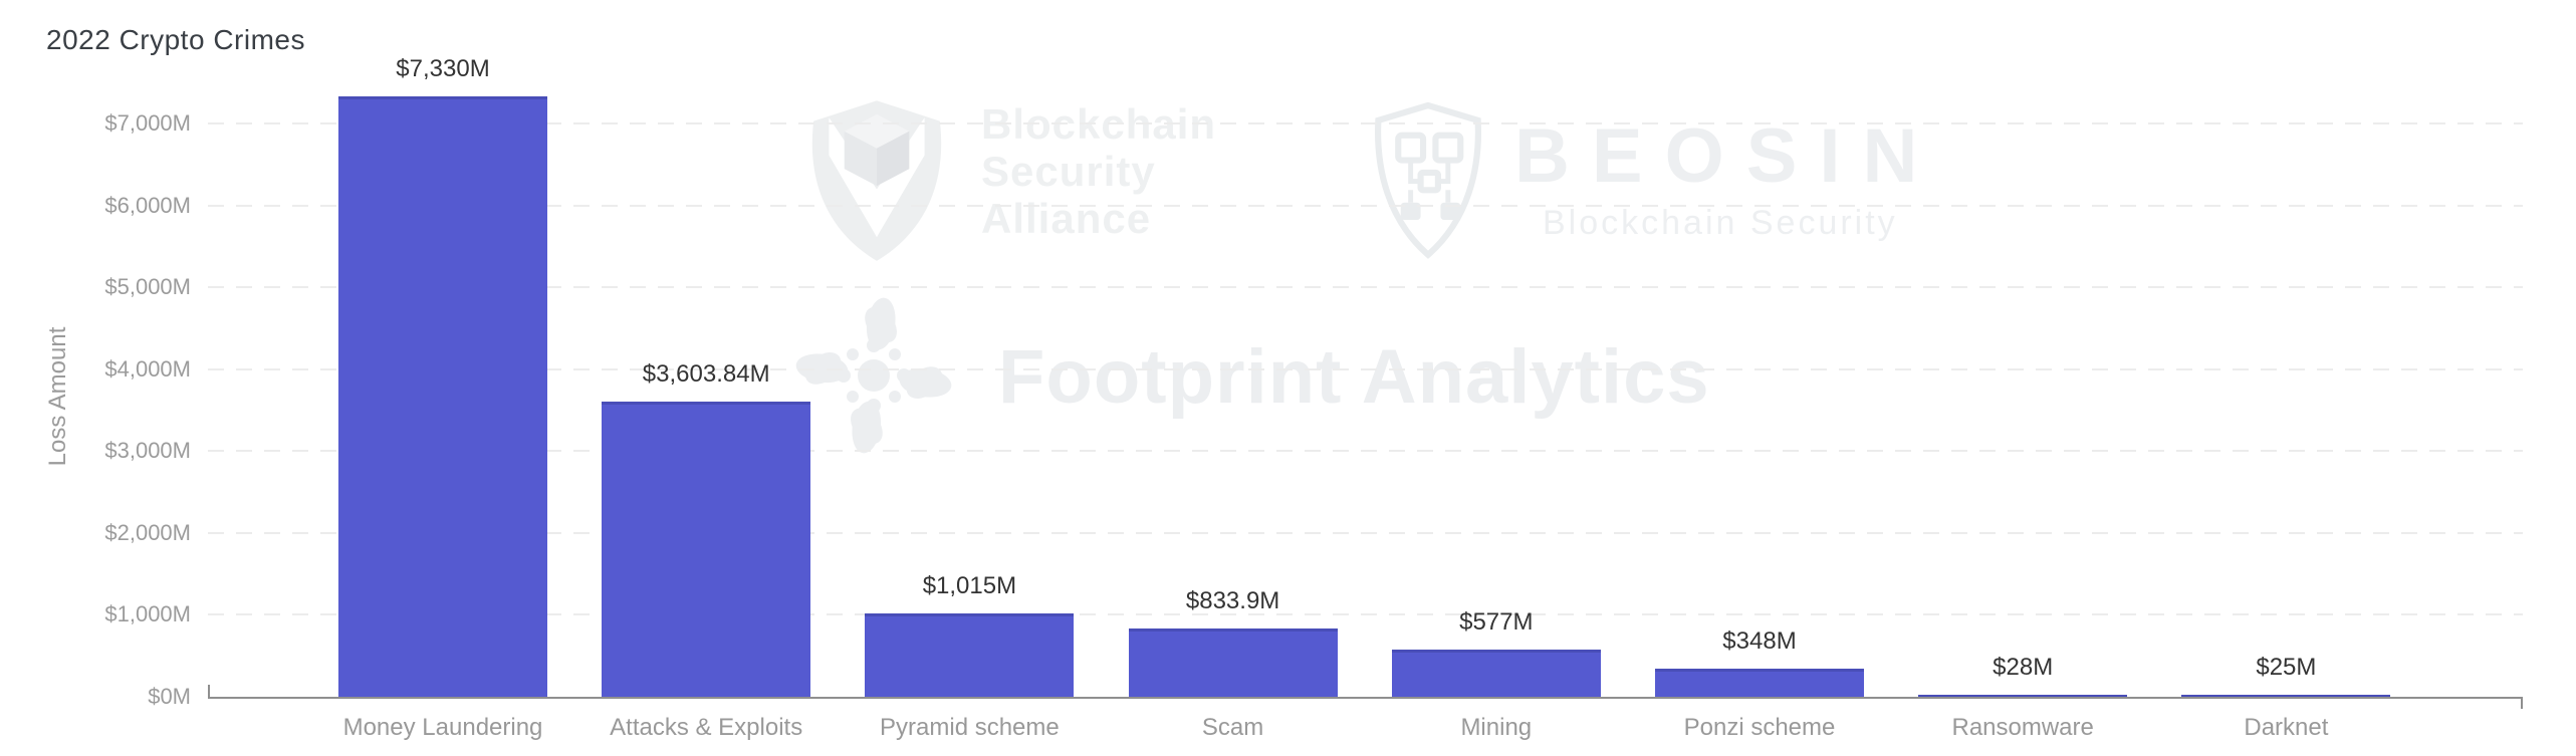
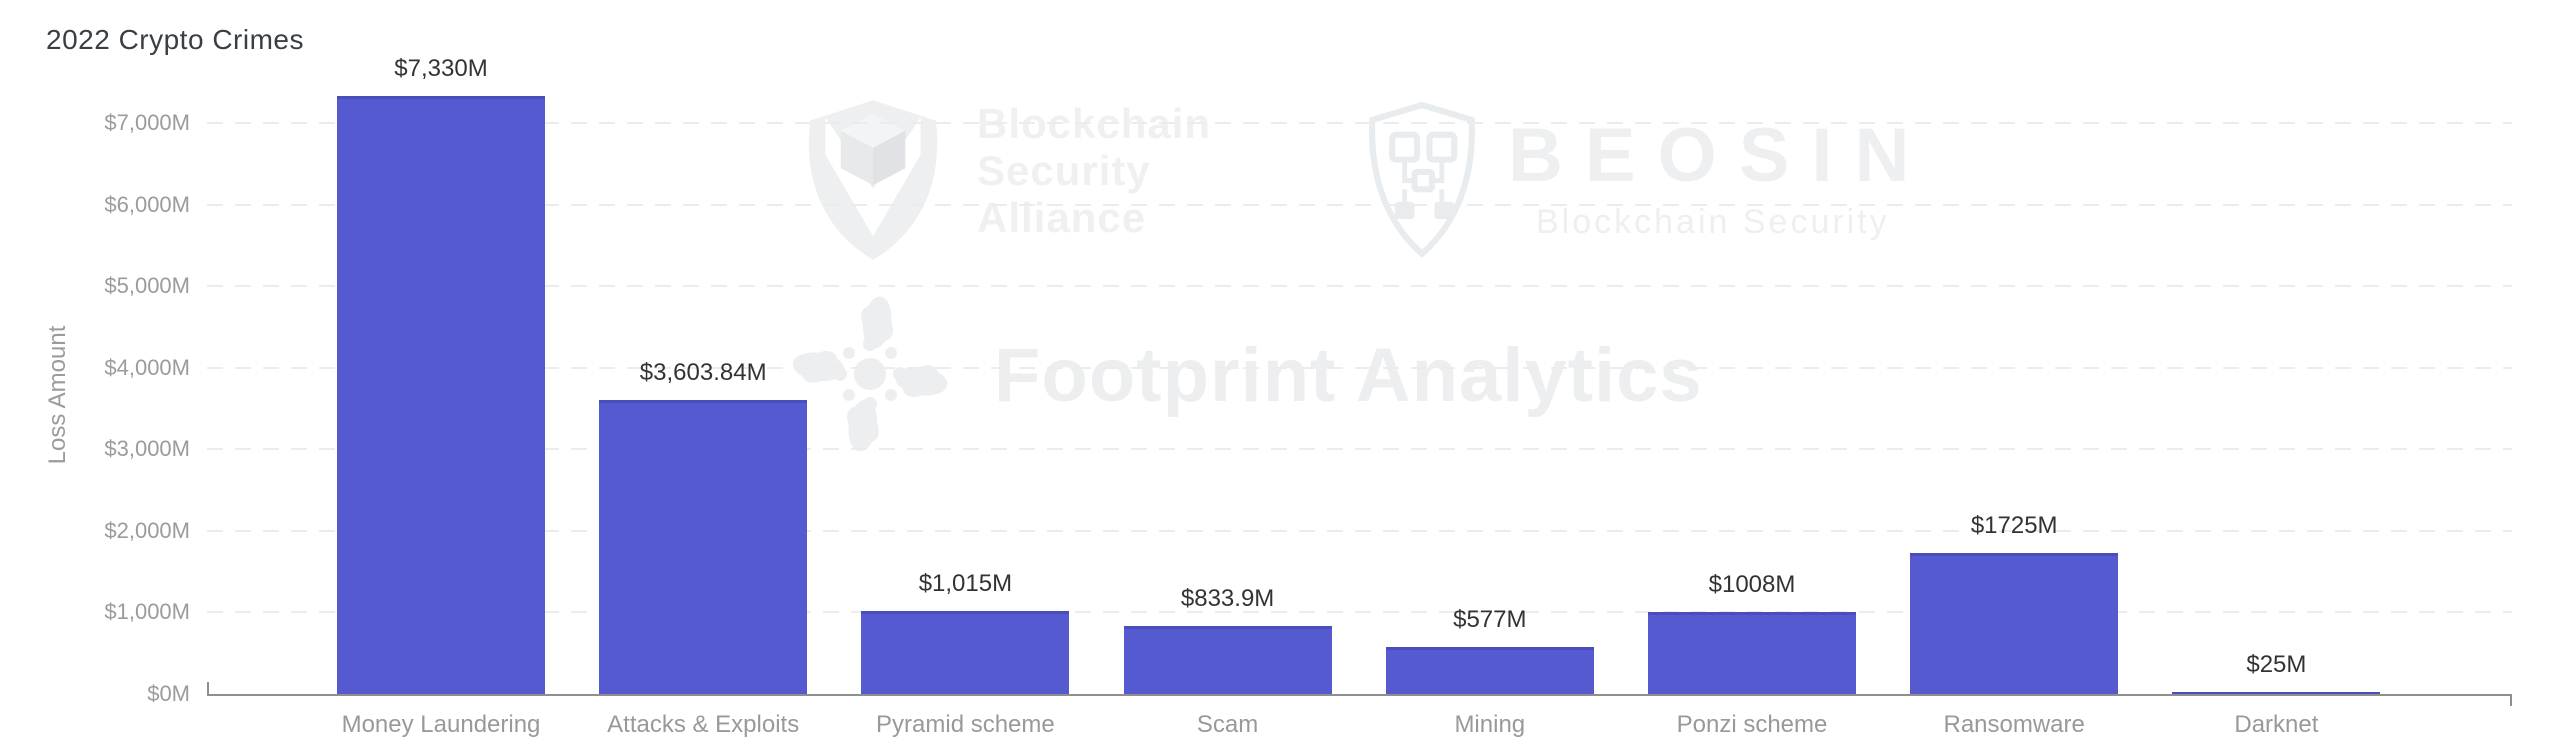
Ponzi scheme: $348M -> $1008M
Ransomware: $28M -> $1725M
